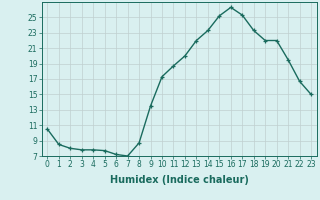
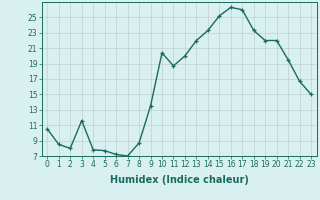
3: 7.8 -> 11.6
10: 17.3 -> 20.4
17: 25.3 -> 26.0
